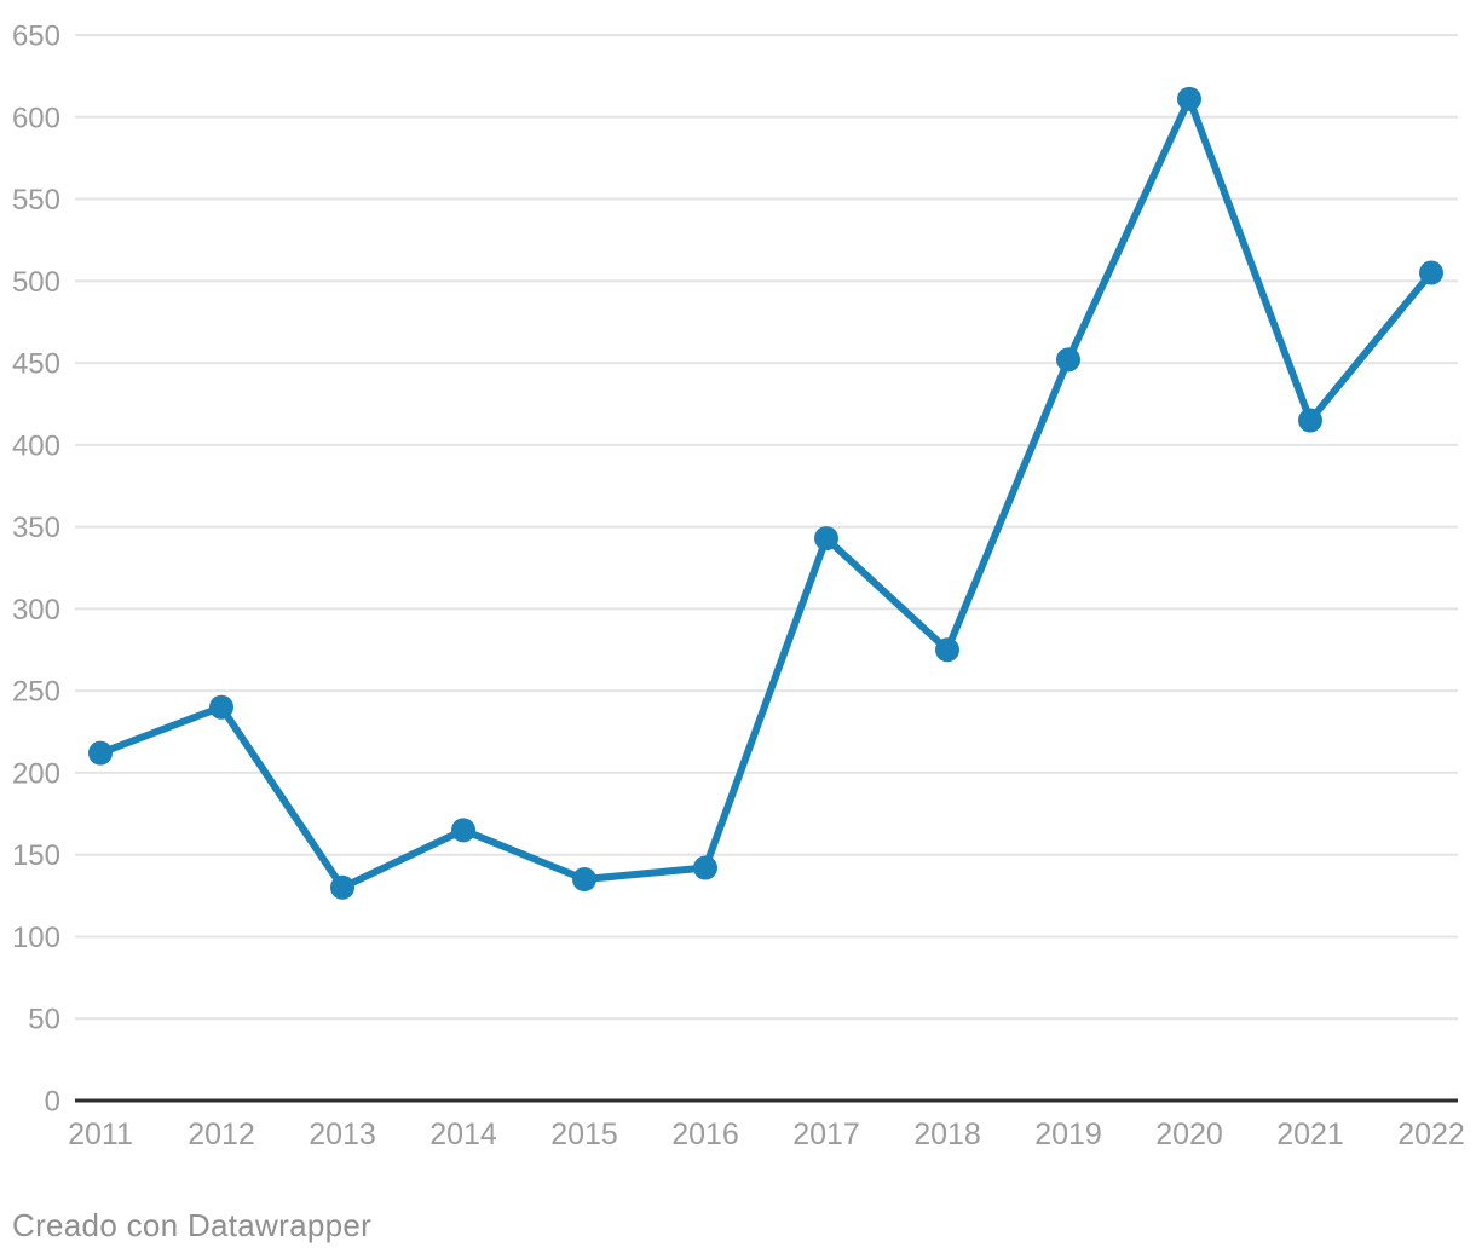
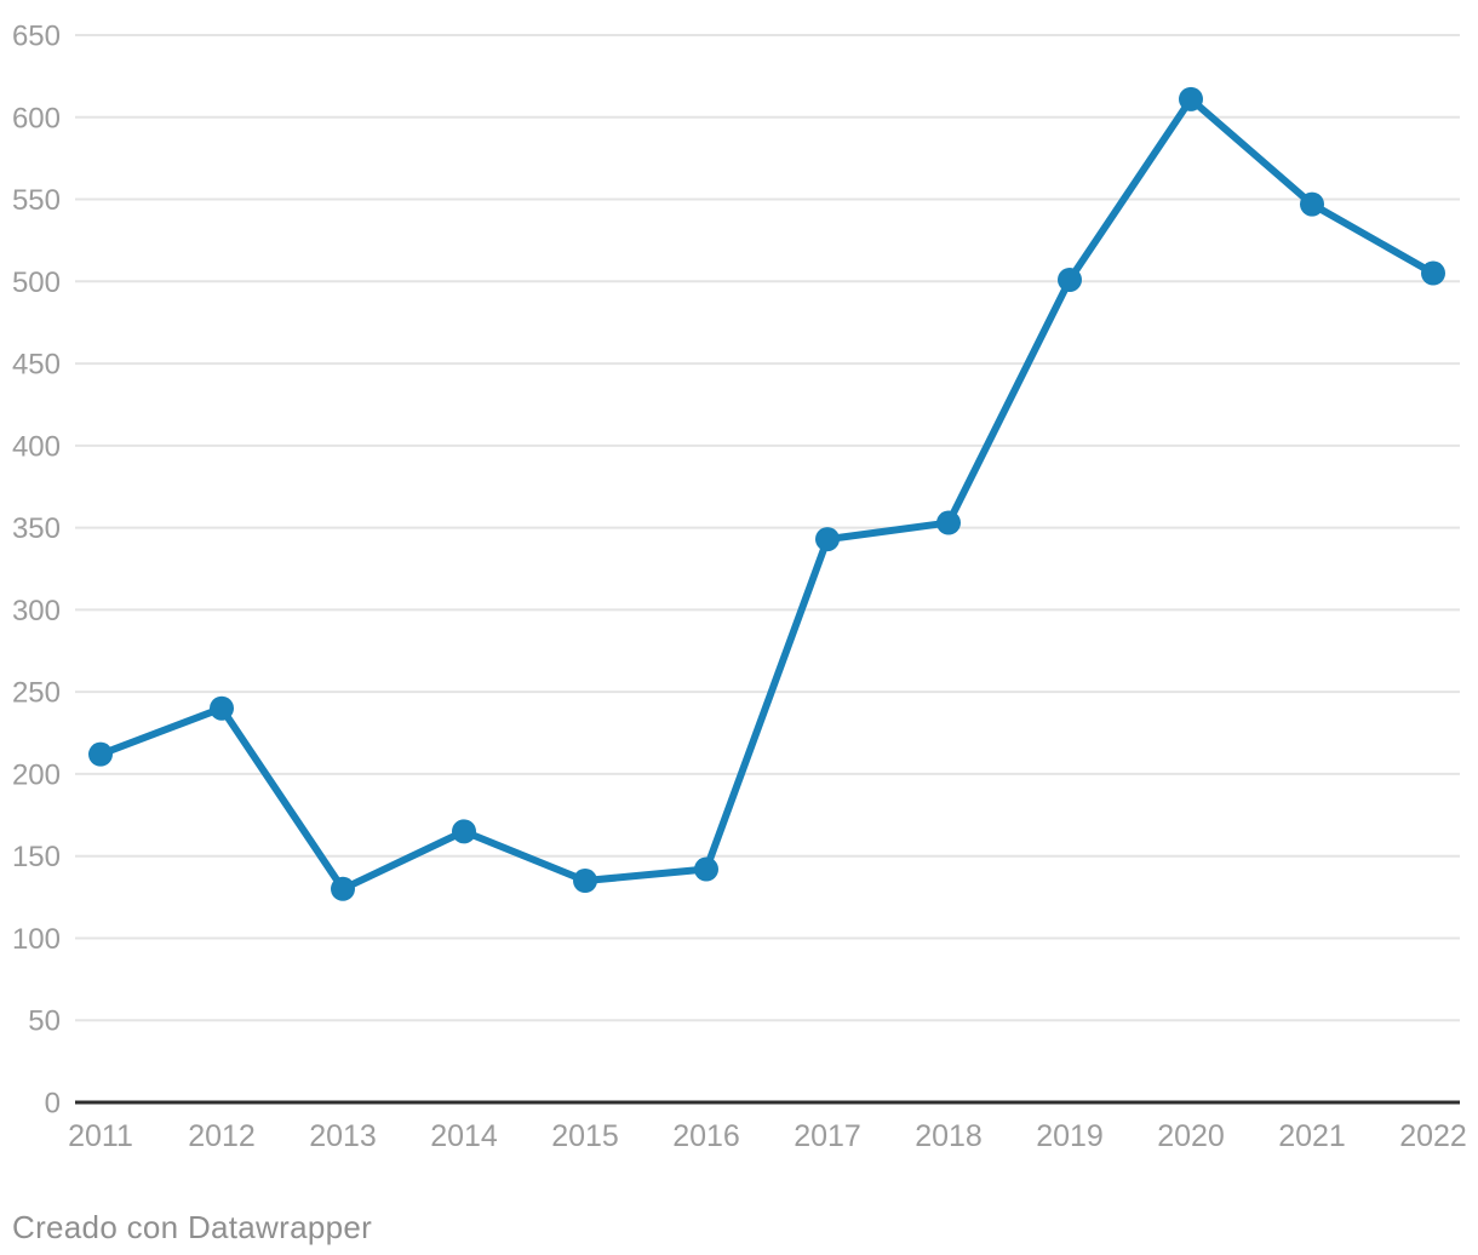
2018: 275 -> 353
2019: 452 -> 501
2021: 415 -> 547
